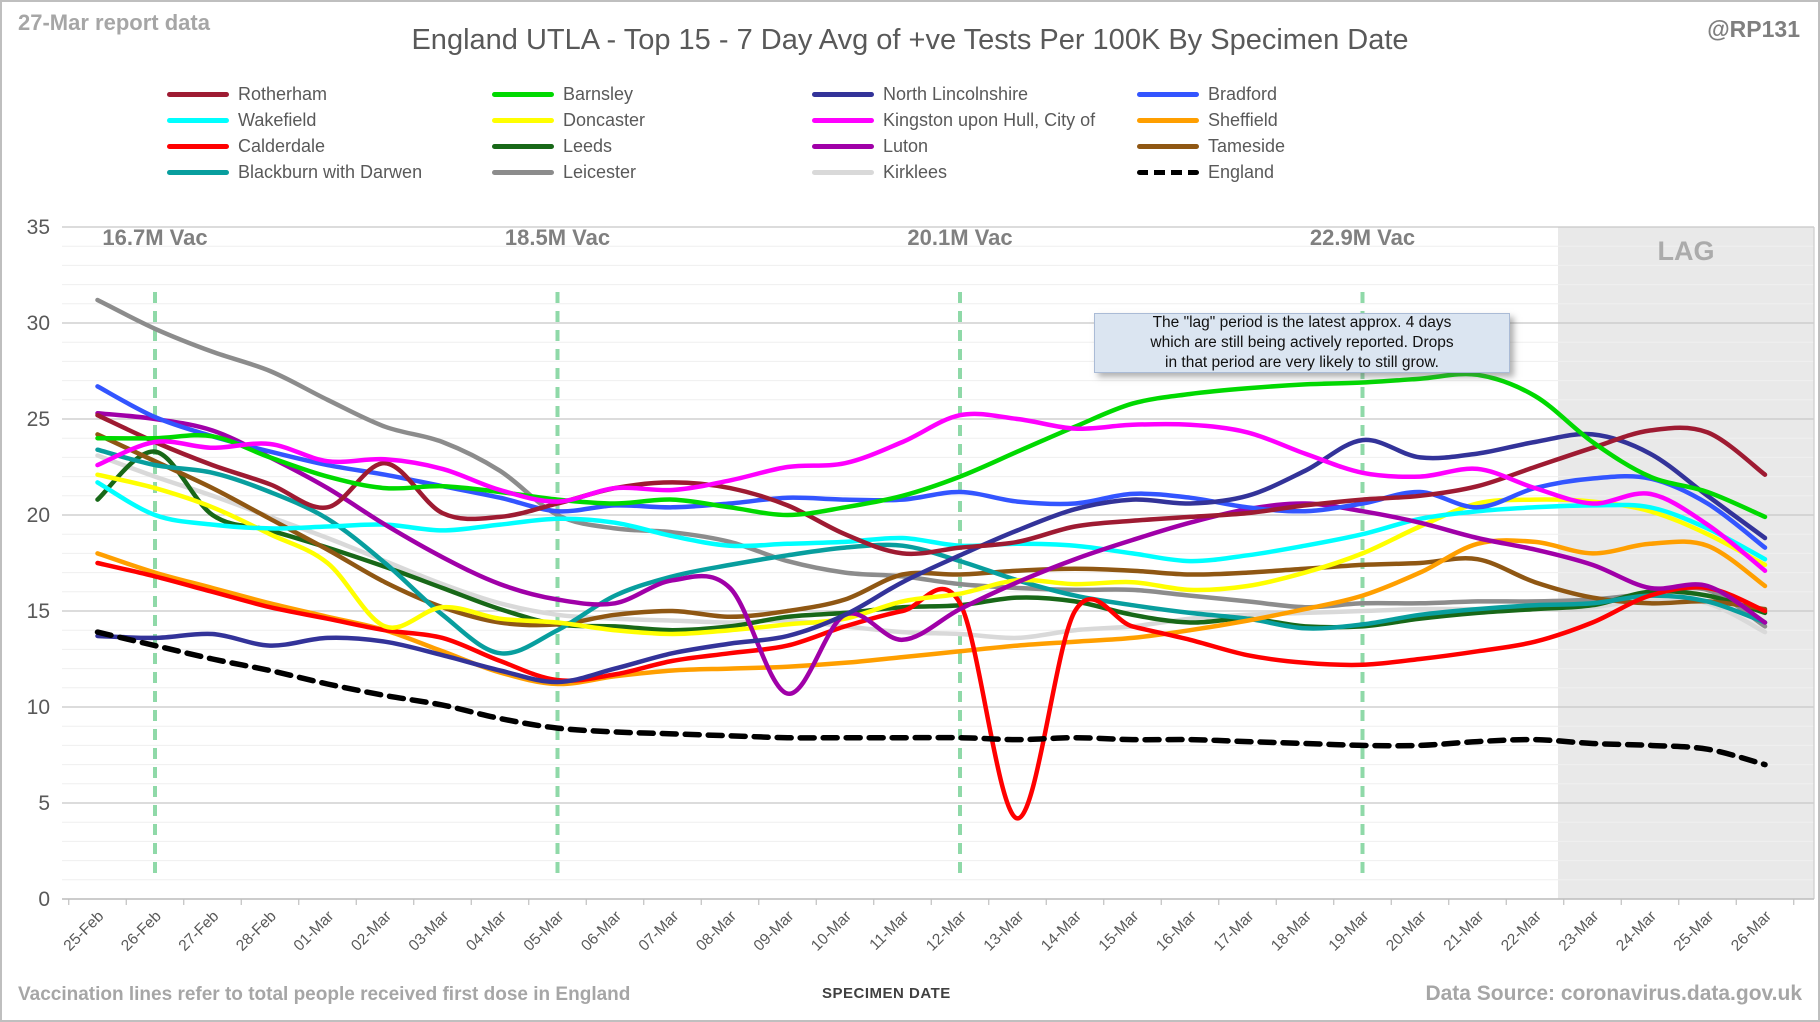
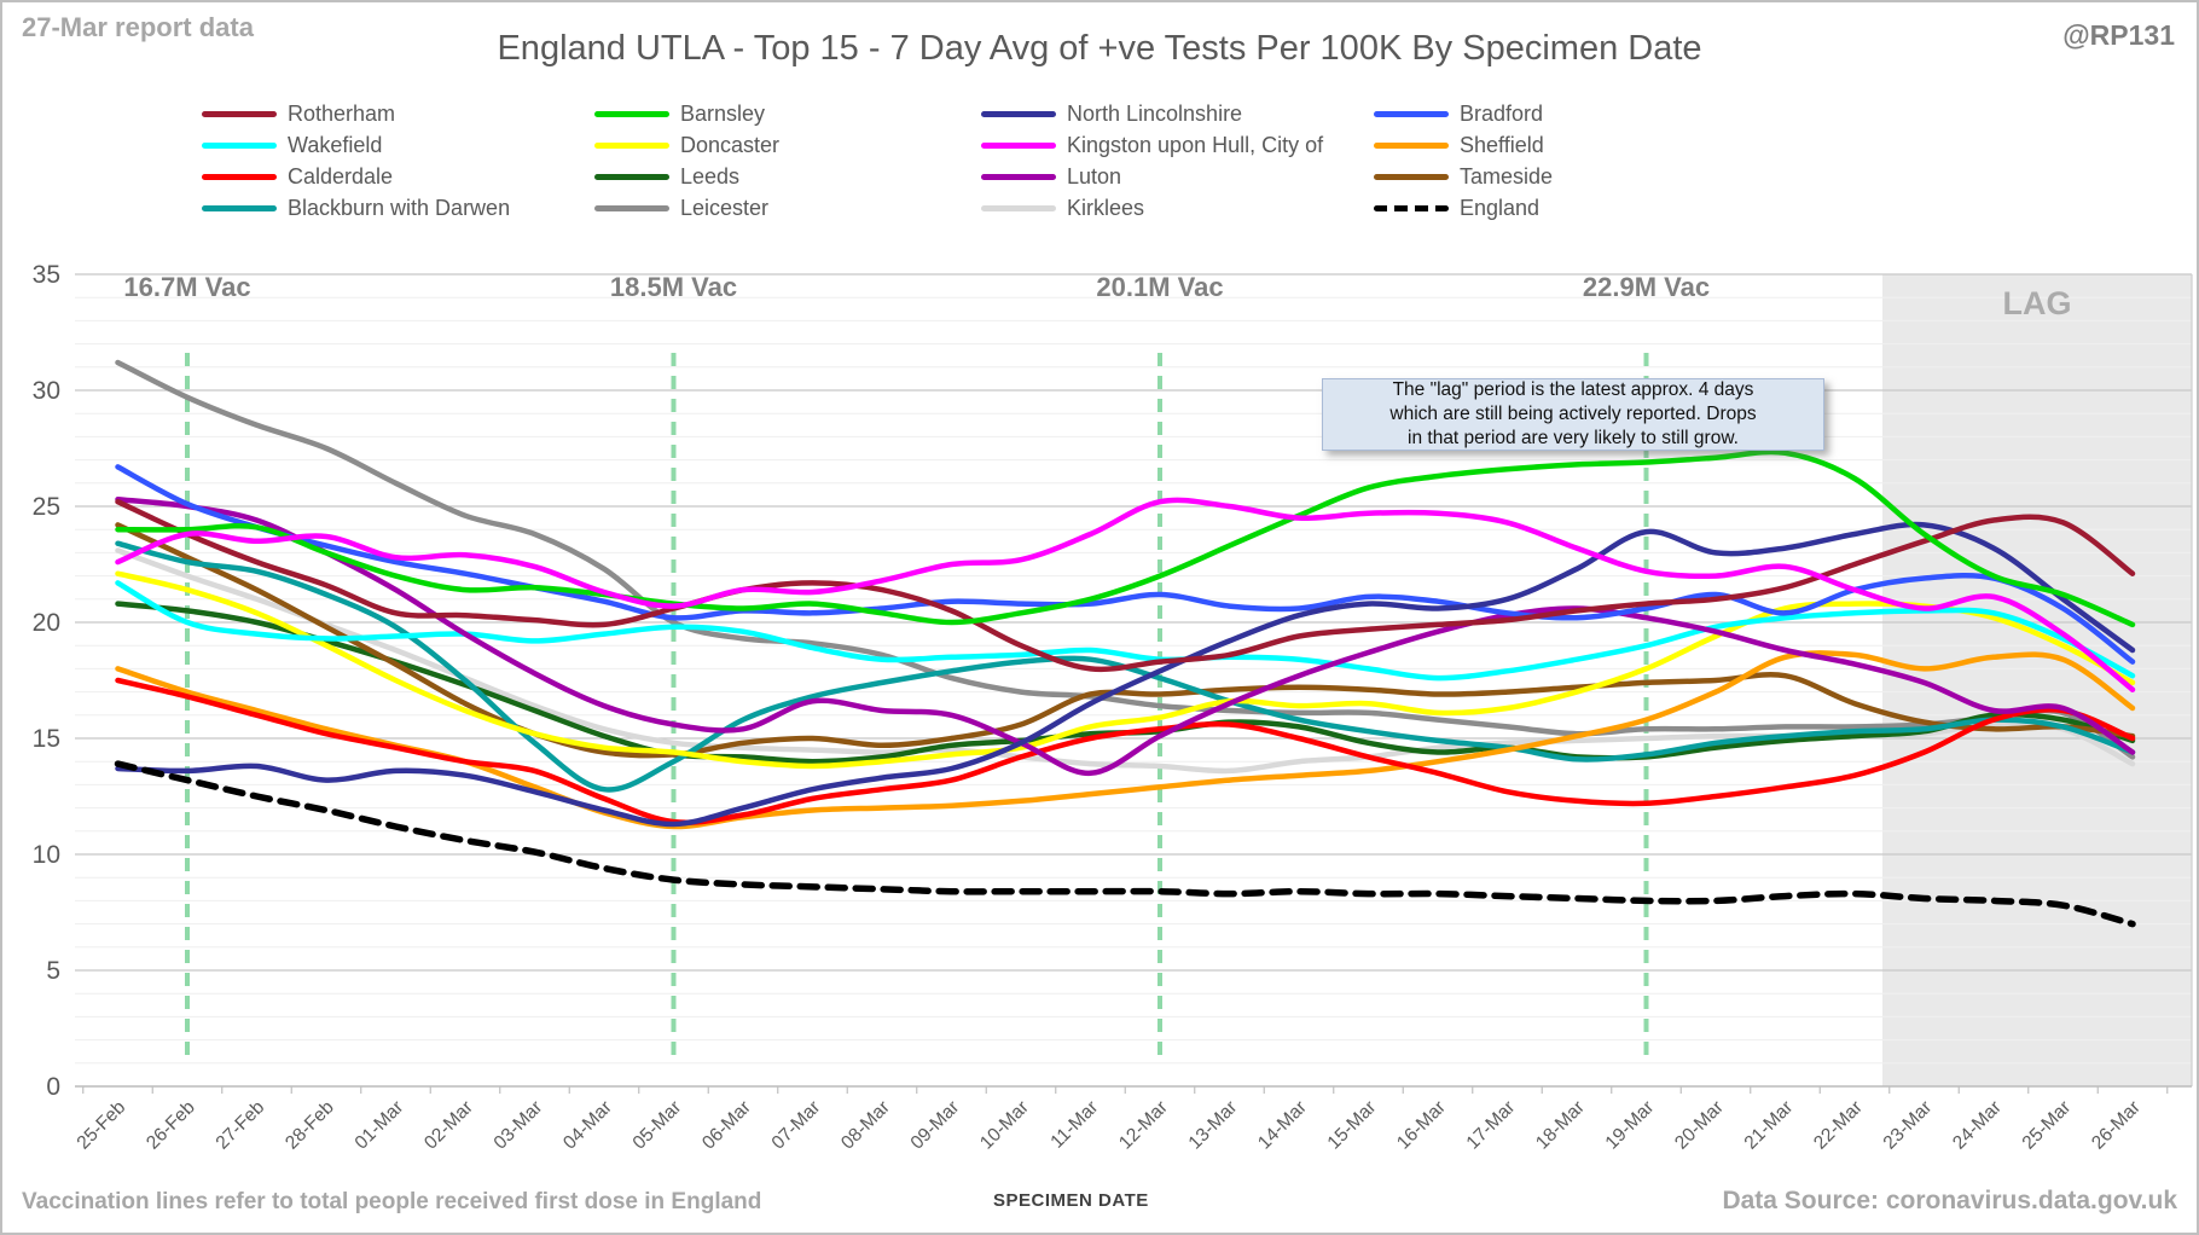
Leeds/26-Feb: 23.3 -> 20.5
Rotherham/02-Mar: 22.7 -> 20.3
Doncaster/02-Mar: 14.2 -> 16.2
Luton/09-Mar: 10.7 -> 16.0
Calderdale/13-Mar: 4.2 -> 15.6
